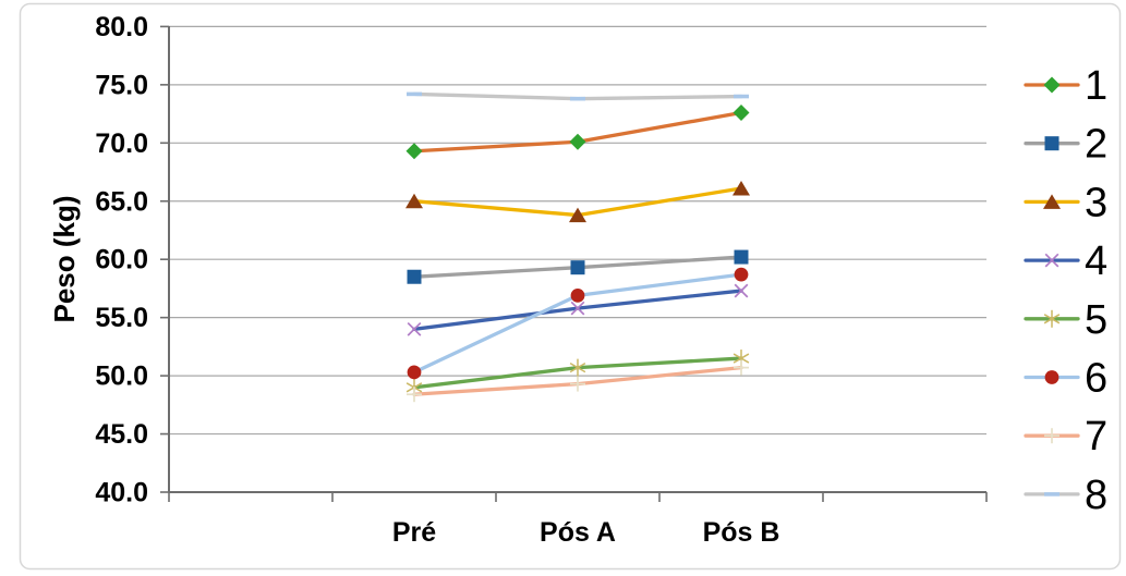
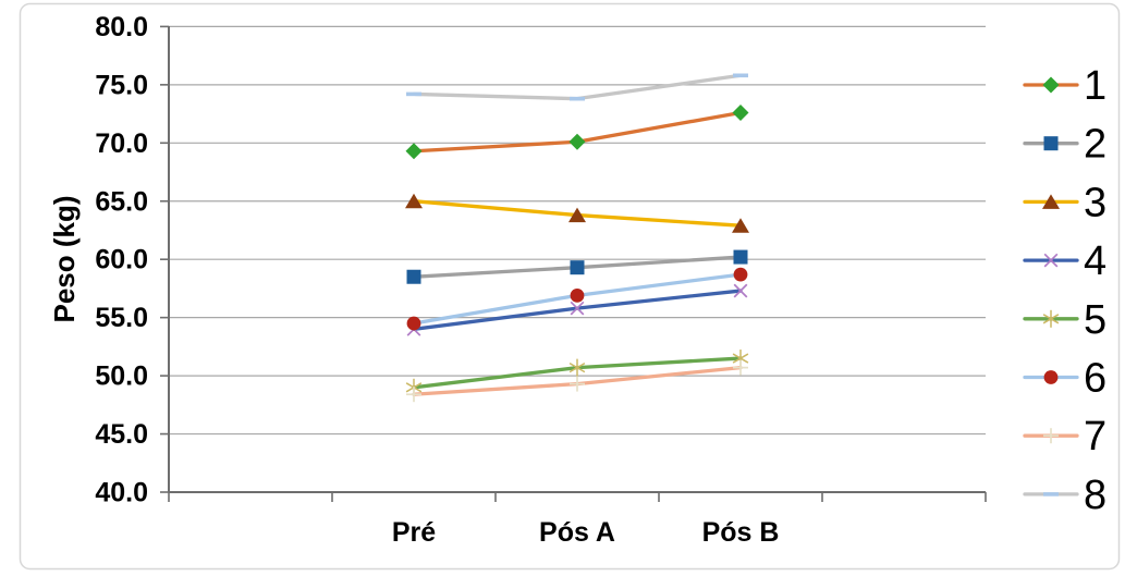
6/Pré: 50.3 -> 54.5
3/Pós B: 66.1 -> 62.9
8/Pós B: 74.0 -> 75.8
